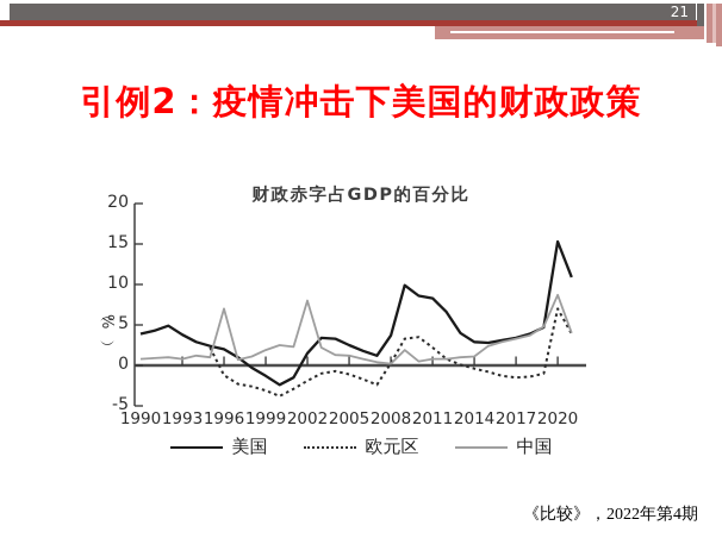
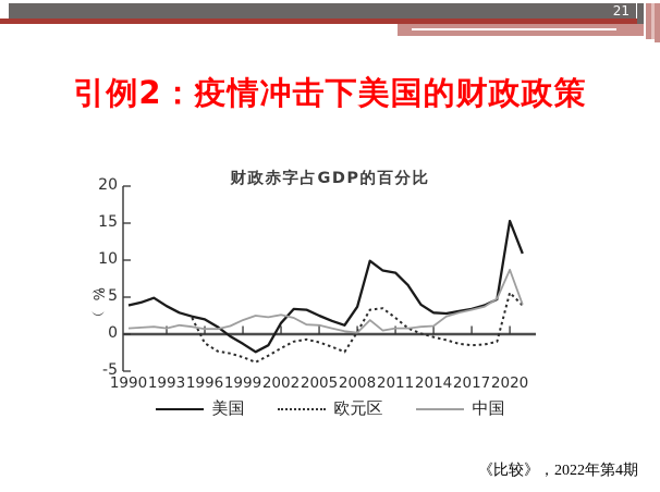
中国/1996: 7 -> 1
中国/2002: 8 -> 3
欧元区/2020: 7 -> 6
